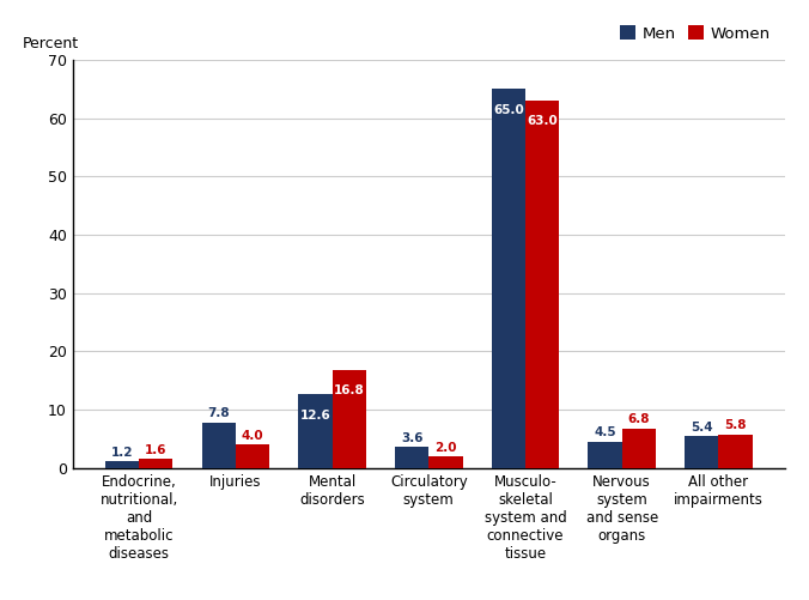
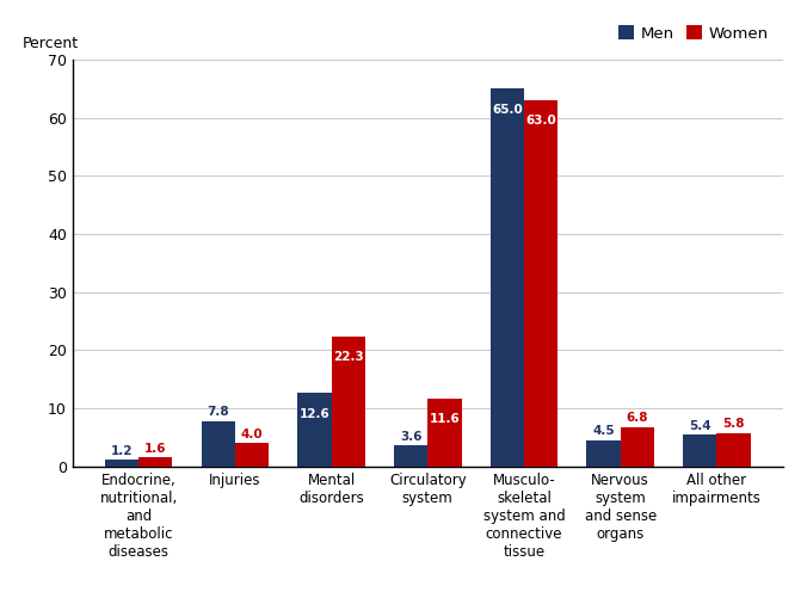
Women/Mental disorders: 16.8 -> 22.3
Women/Circulatory system: 2.0 -> 11.6
